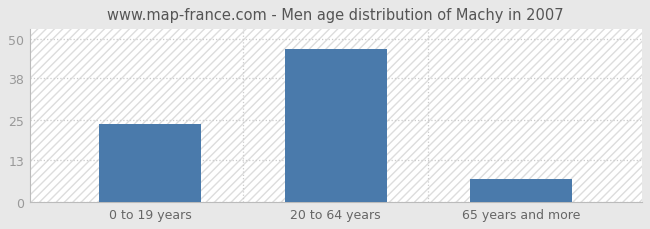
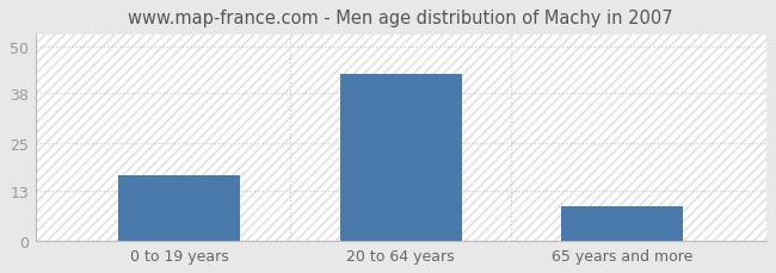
0 to 19 years: 24 -> 17
20 to 64 years: 47 -> 43
65 years and more: 7 -> 9
